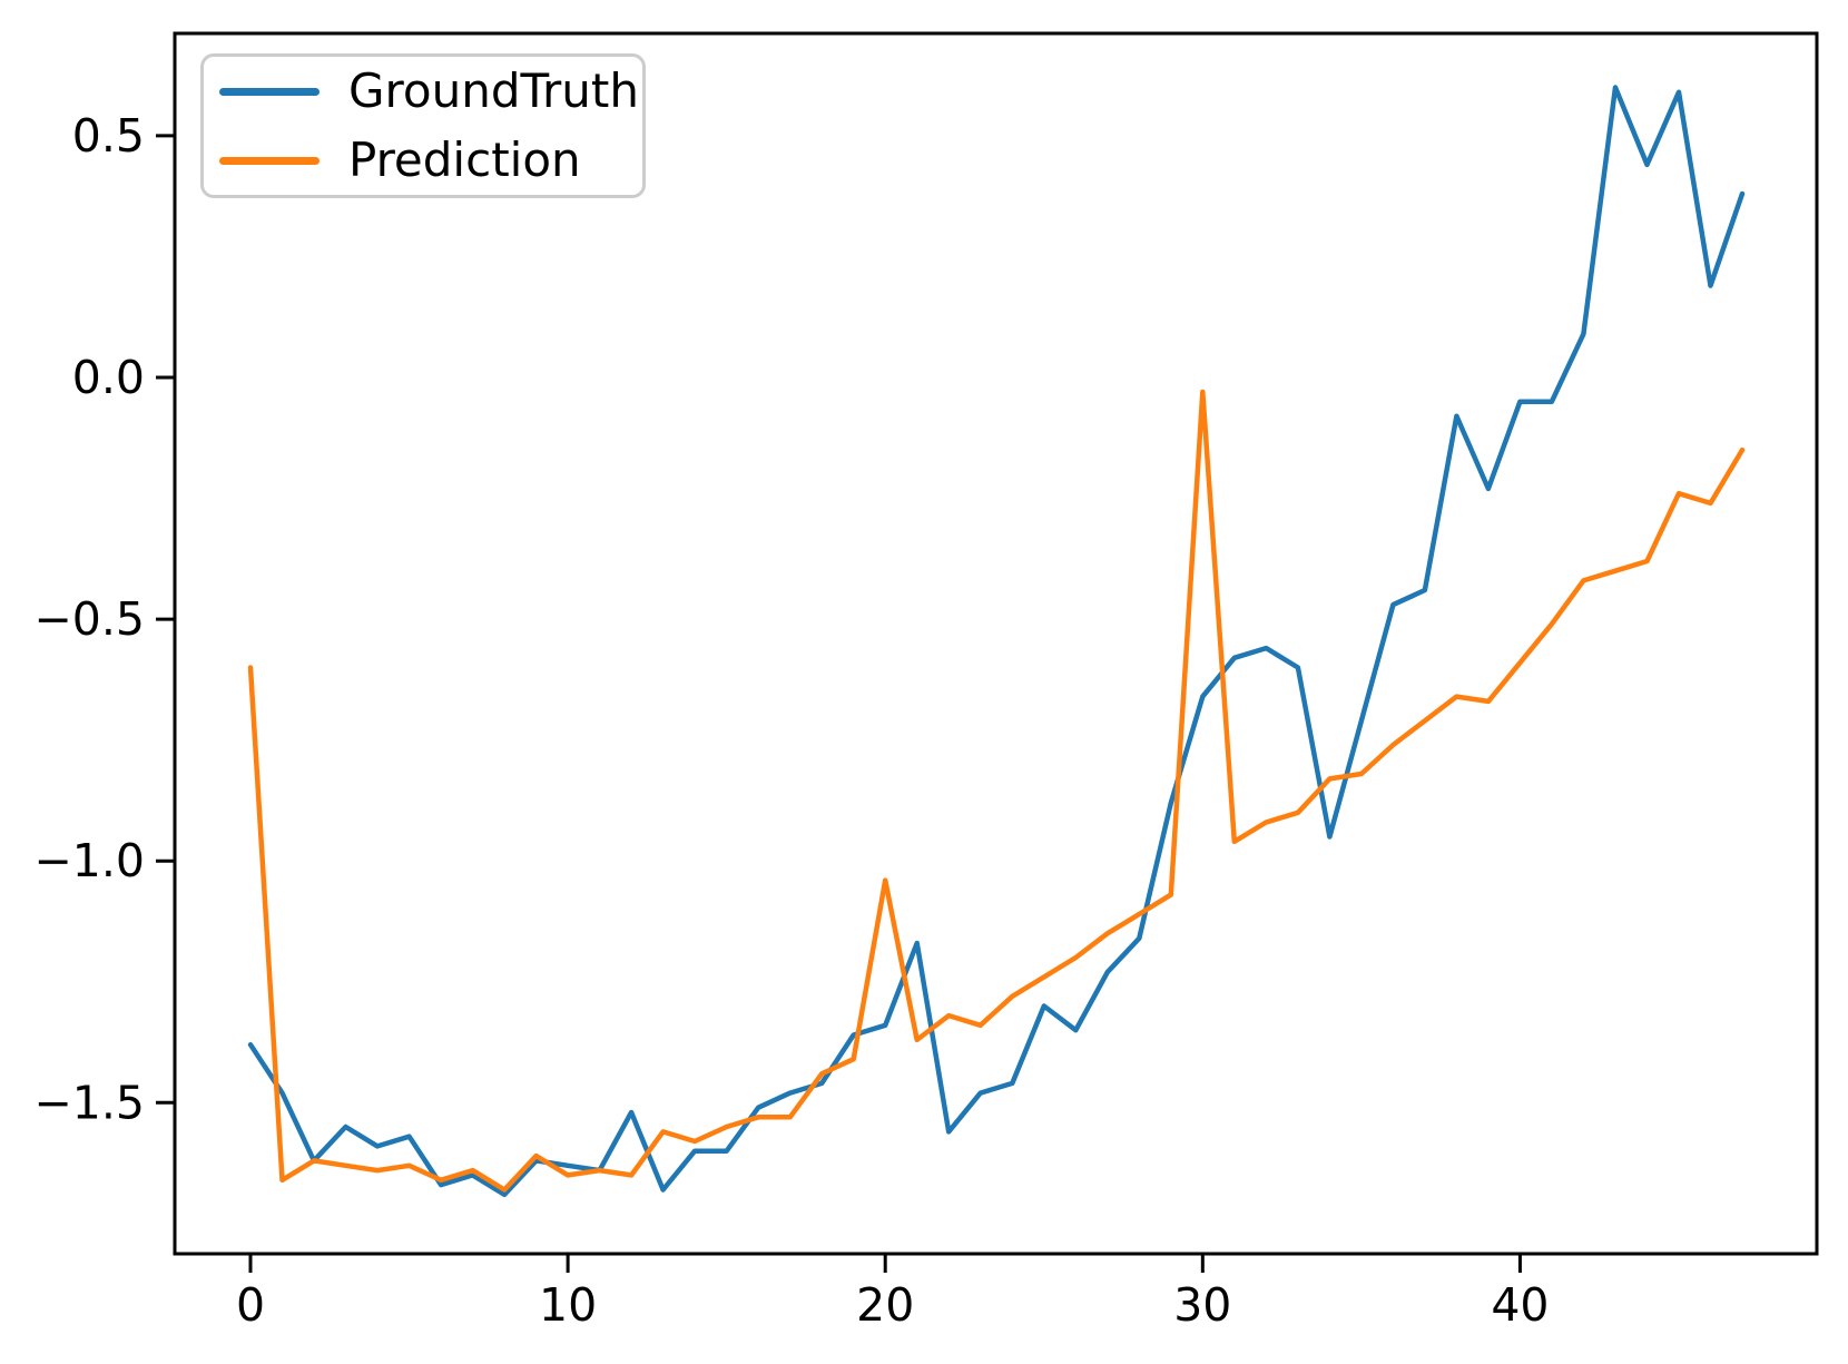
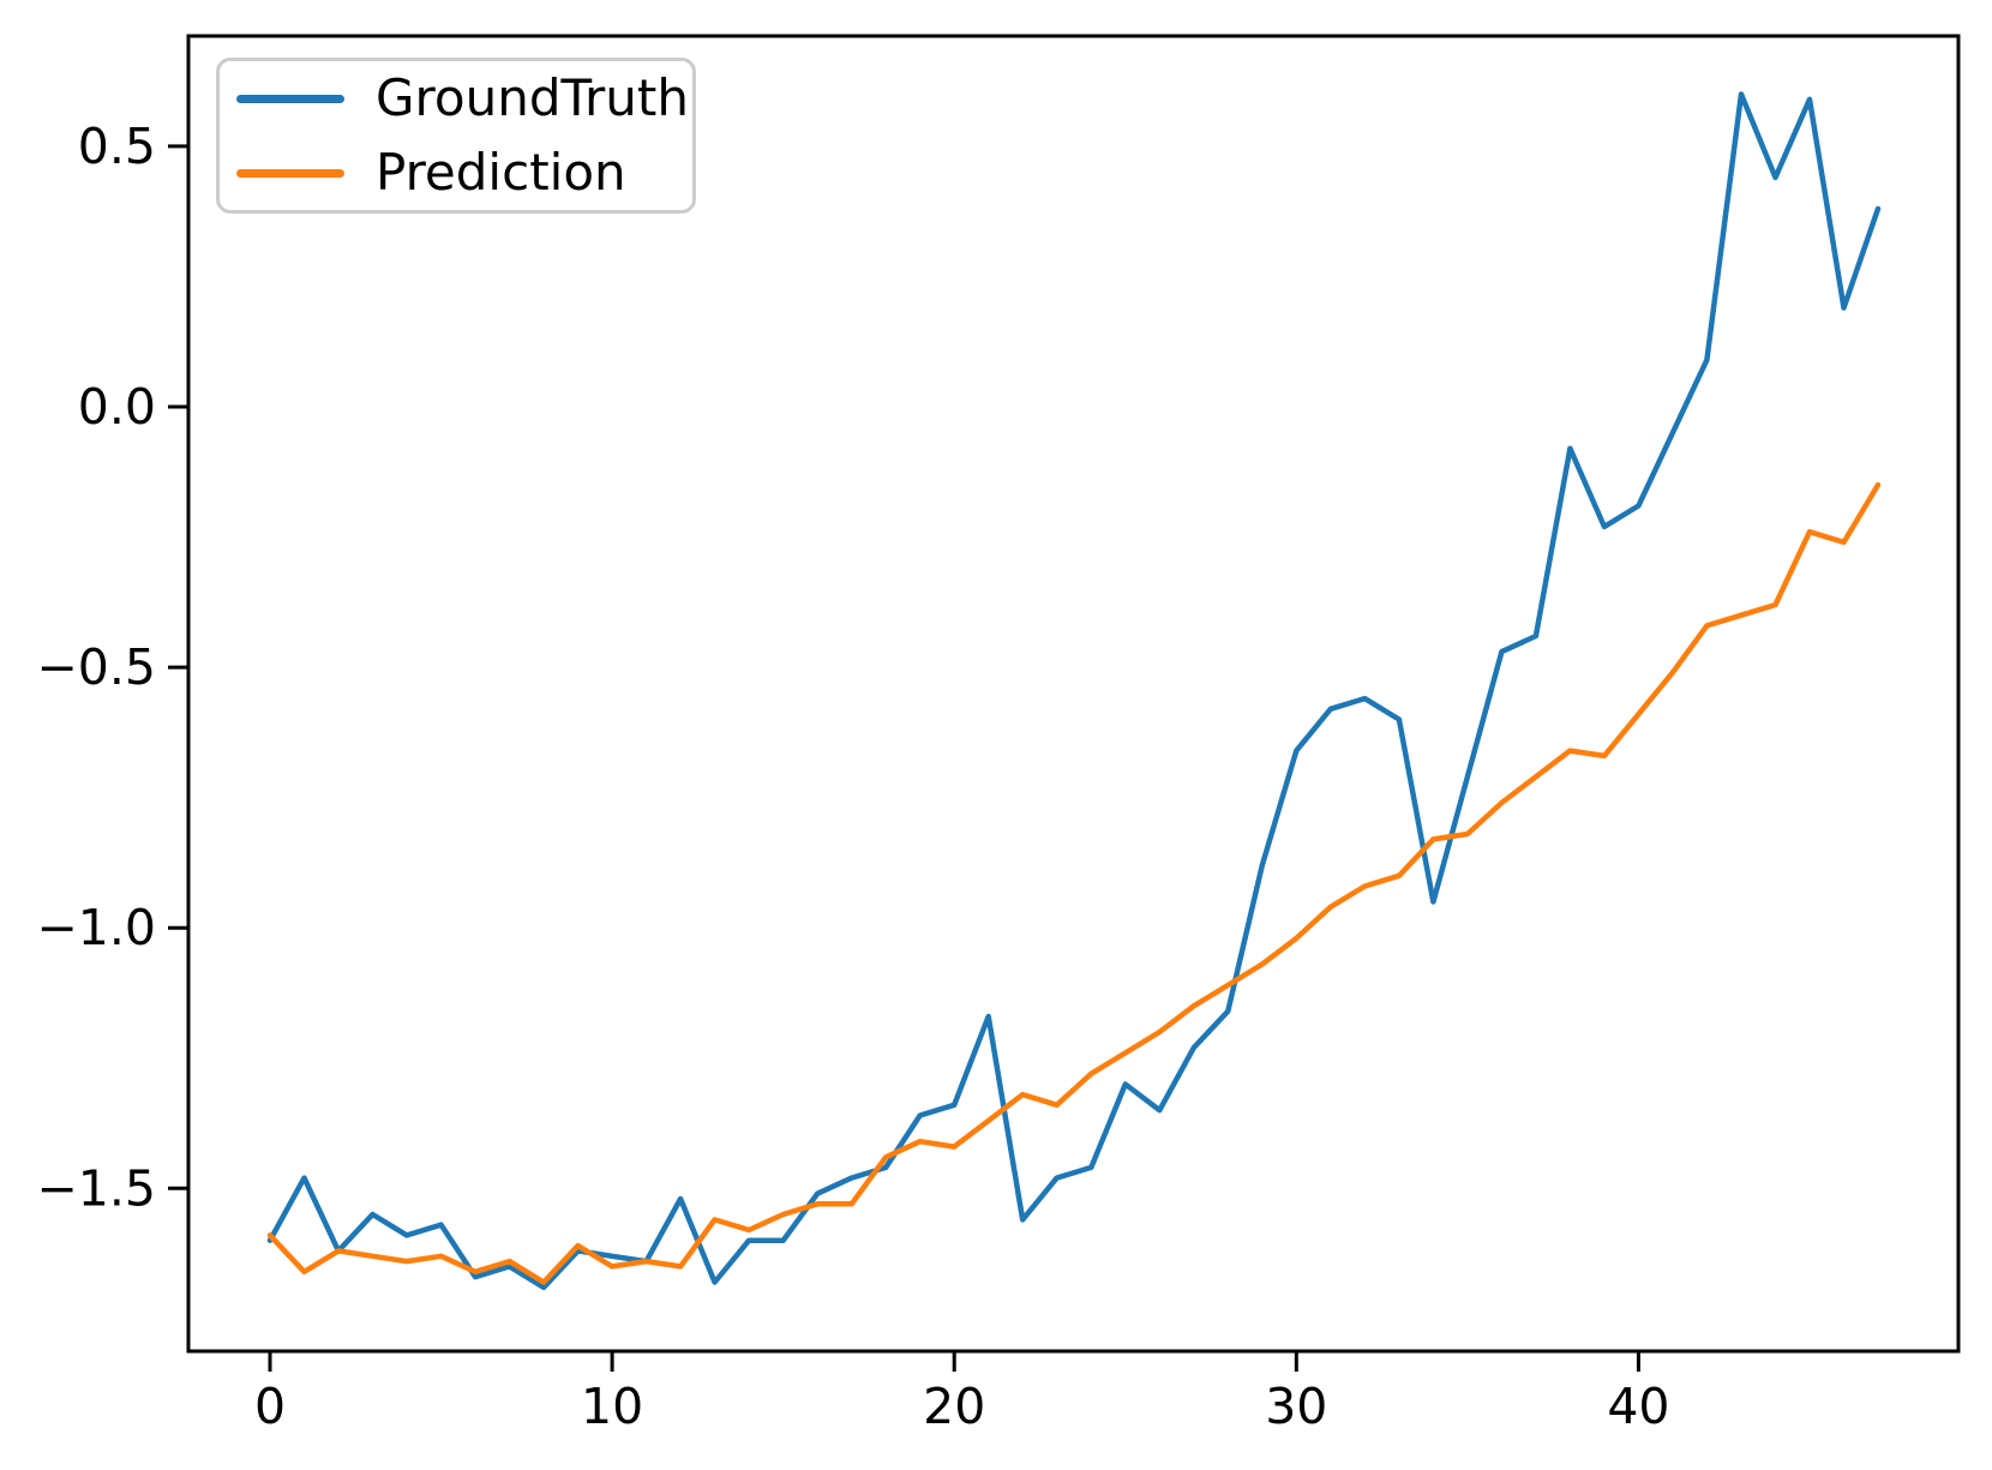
GroundTruth/0: -1.38 -> -1.60
Prediction/0: -0.60 -> -1.59
Prediction/20: -1.04 -> -1.42
Prediction/30: -0.03 -> -1.02
GroundTruth/40: -0.05 -> -0.19
